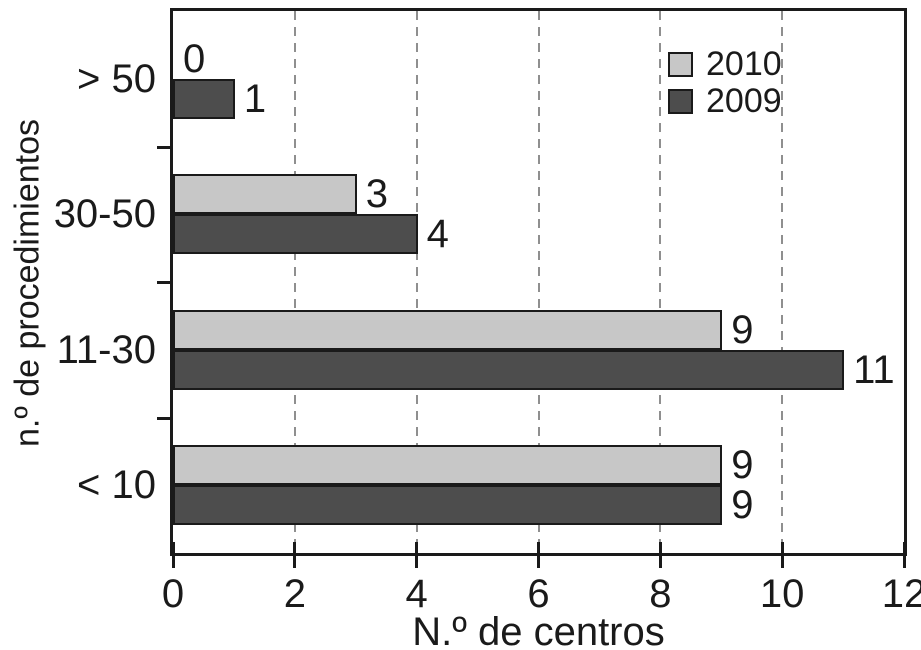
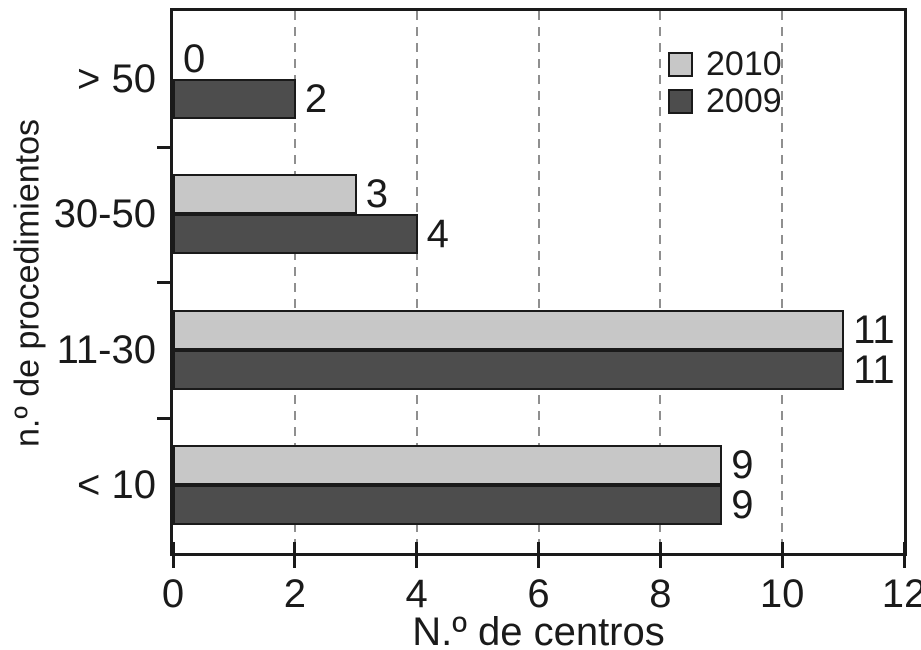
2009/> 50: 1 -> 2
2010/11-30: 9 -> 11
